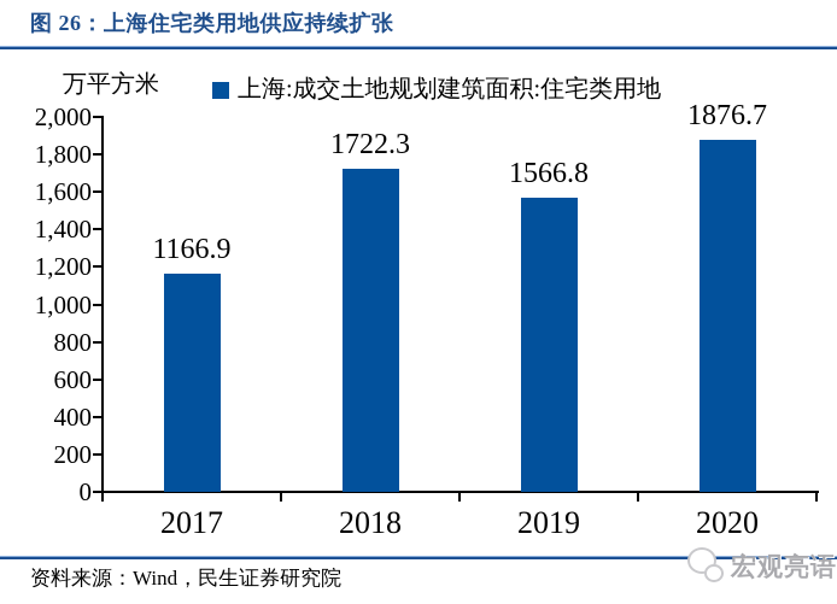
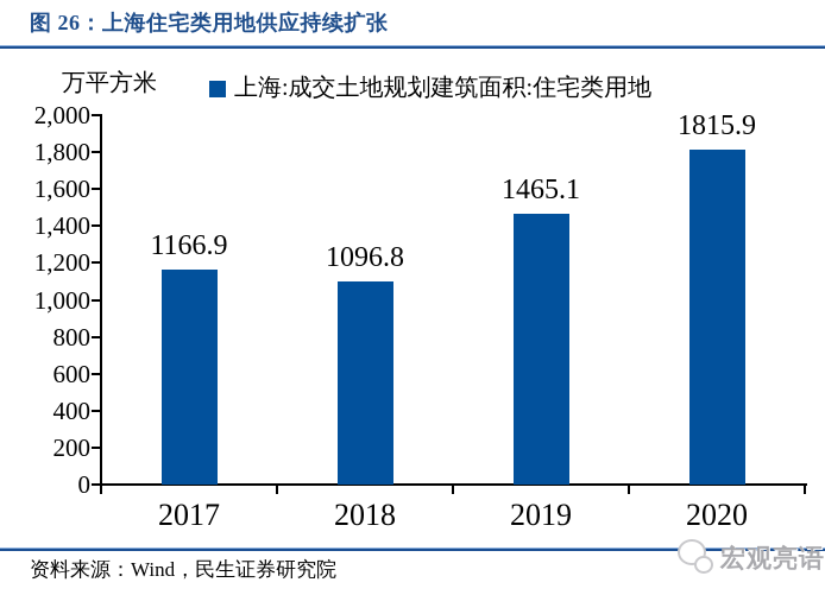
2018: 1722.3 -> 1096.8
2019: 1566.8 -> 1465.1
2020: 1876.7 -> 1815.9
